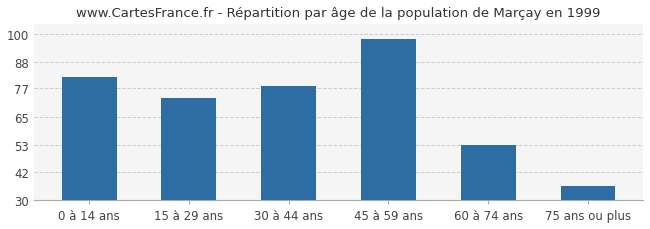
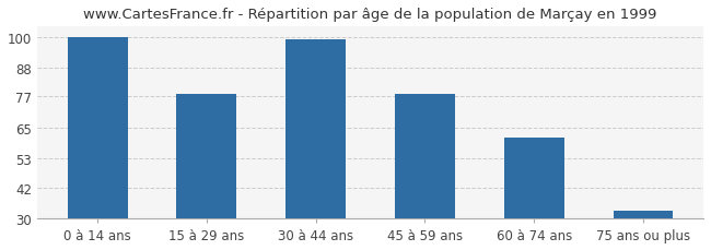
0 à 14 ans: 82 -> 100
15 à 29 ans: 73 -> 78
30 à 44 ans: 78 -> 99
45 à 59 ans: 98 -> 78
60 à 74 ans: 53 -> 61
75 ans ou plus: 36 -> 33
